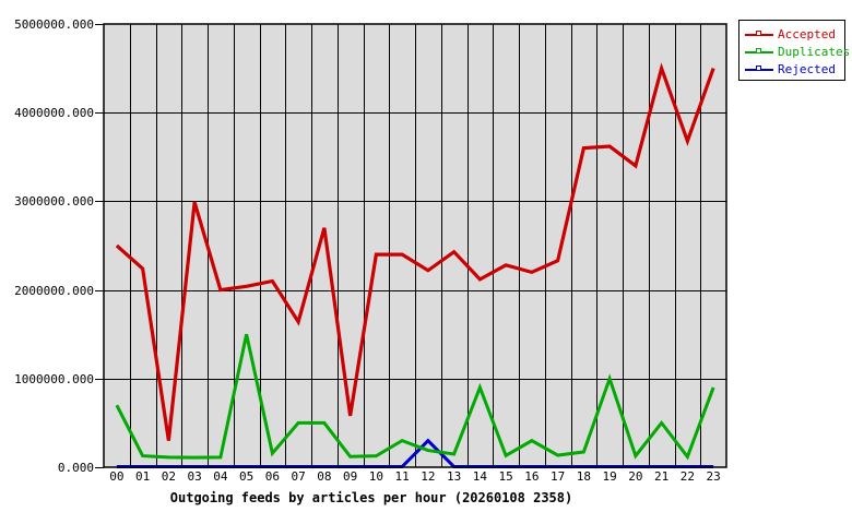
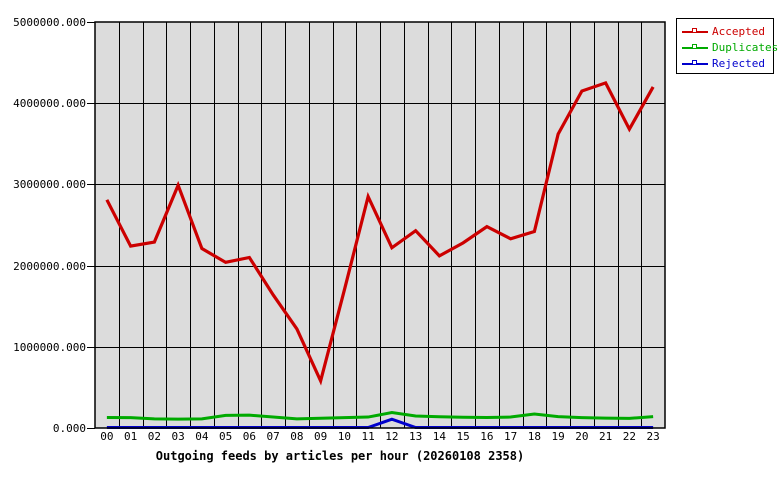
Accepted/00: 2500000 -> 2800000
Duplicates/00: 700000 -> 100000
Accepted/02: 300000 -> 2300000
Accepted/04: 2000000 -> 2200000
Duplicates/05: 1500000 -> 200000
Duplicates/07: 500000 -> 100000
Accepted/08: 2700000 -> 1200000
Duplicates/08: 500000 -> 100000
Accepted/10: 2400000 -> 1700000
Accepted/11: 2400000 -> 2800000
Duplicates/11: 300000 -> 100000
Rejected/12: 300000 -> 100000
Duplicates/14: 900000 -> 100000
Accepted/16: 2200000 -> 2500000
Duplicates/16: 300000 -> 100000
Accepted/18: 3600000 -> 2400000
Duplicates/19: 1000000 -> 100000
Accepted/20: 3400000 -> 4200000
Accepted/21: 4500000 -> 4200000
Duplicates/21: 500000 -> 100000
Accepted/23: 4500000 -> 4200000
Duplicates/23: 900000 -> 100000
